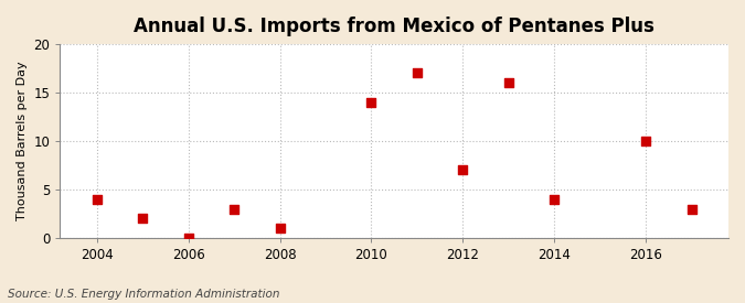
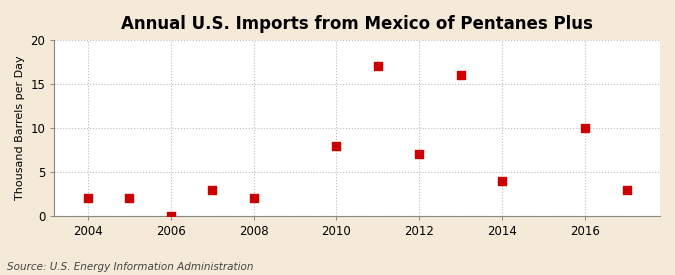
2004: 4 -> 2
2008: 1 -> 2
2010: 14 -> 8
